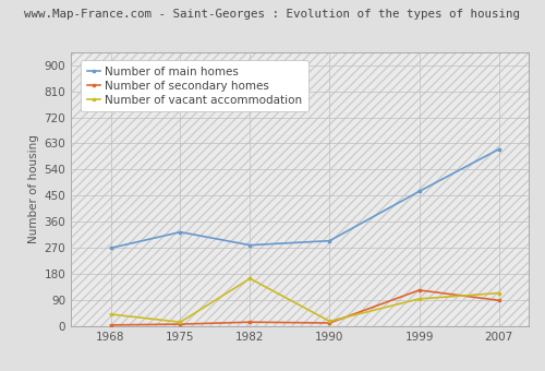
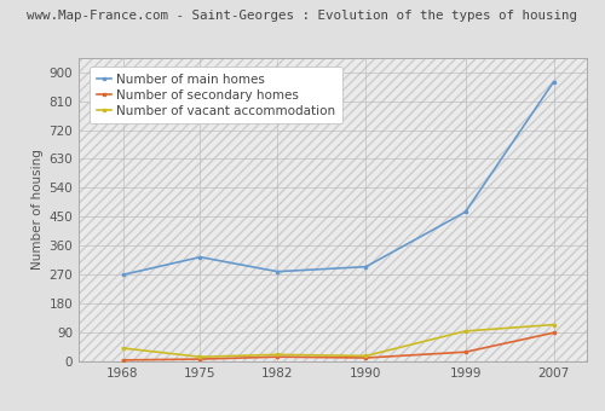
Number of vacant accommodation/1982: 165 -> 22
Number of secondary homes/1999: 125 -> 30
Number of main homes/2007: 610 -> 870
